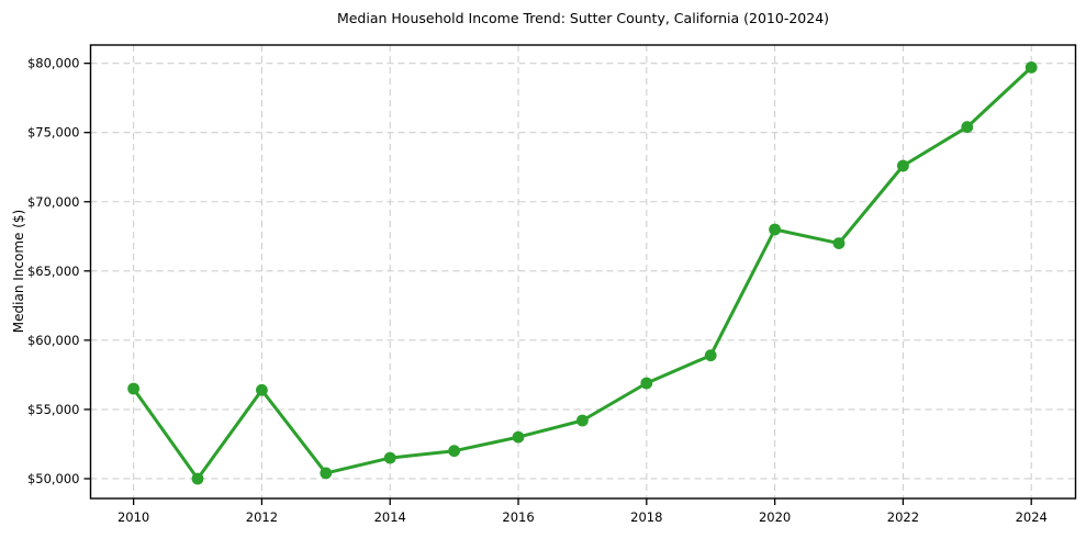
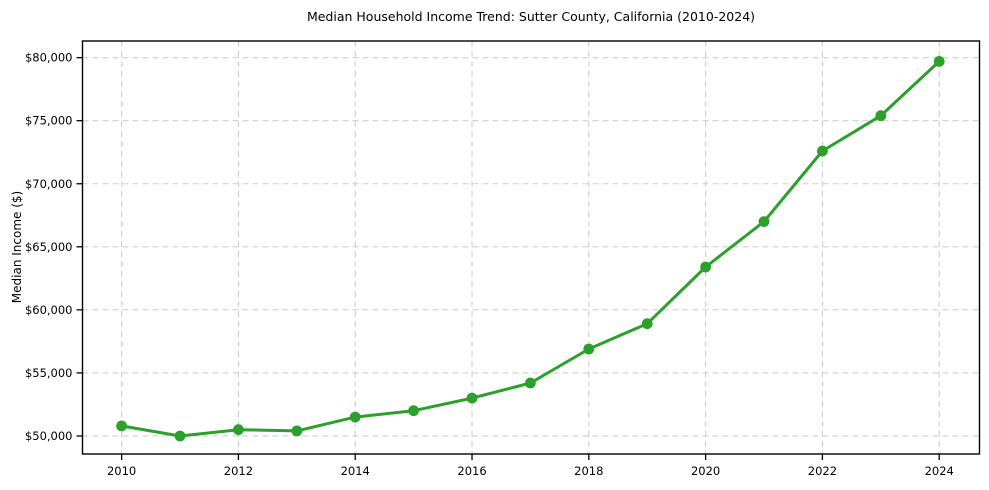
2010: $56500 -> $50800
2012: $56400 -> $50500
2020: $68000 -> $63400
